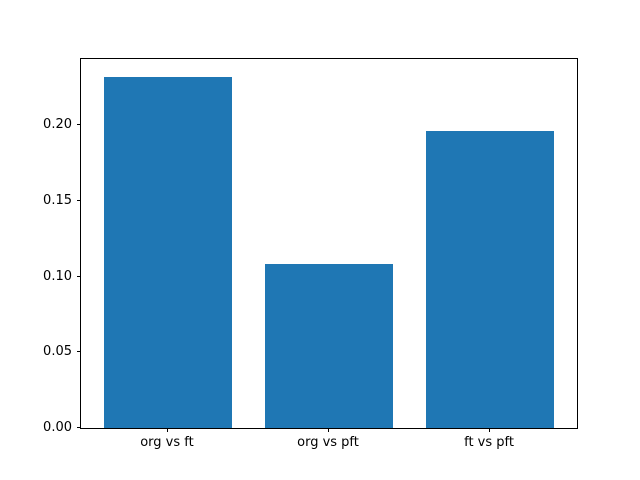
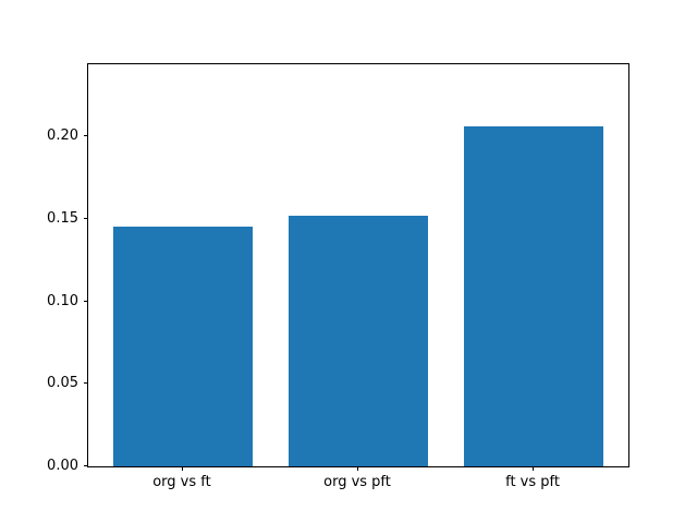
org vs ft: 0.232 -> 0.145
org vs pft: 0.108 -> 0.152
ft vs pft: 0.196 -> 0.206
